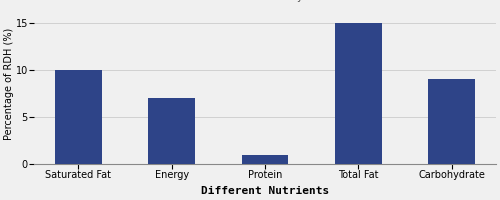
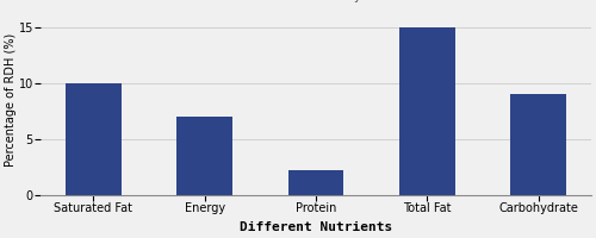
Protein: 1.0 -> 2.2
